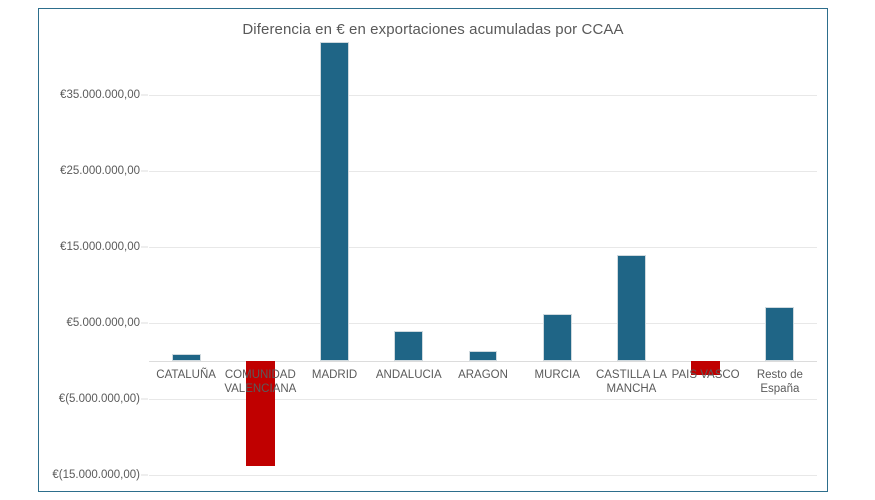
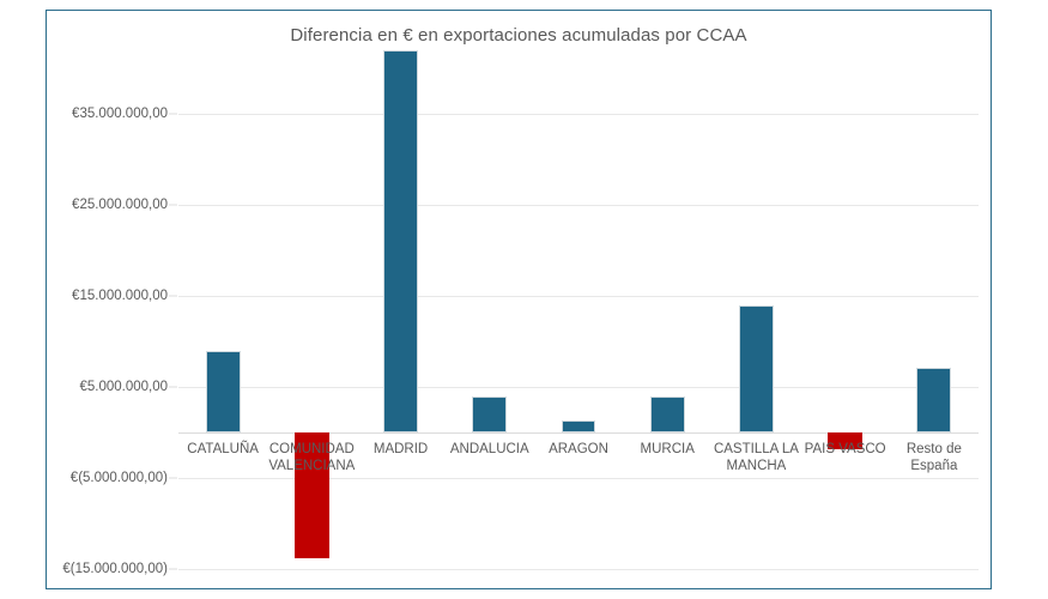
CATALUÑA: €1000000 -> €9000000
MURCIA: €6000000 -> €4000000
